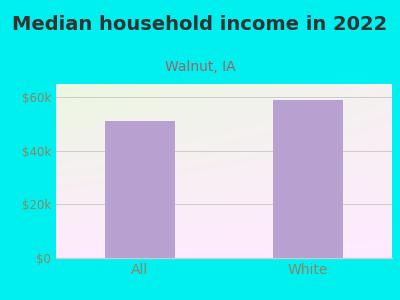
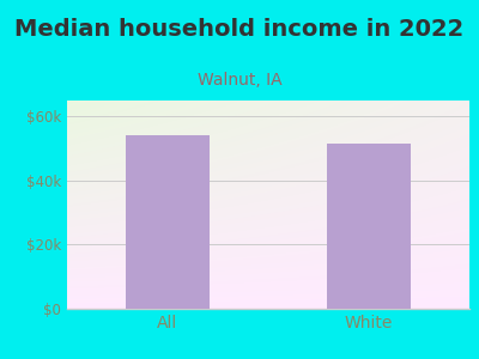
All: $51.0k -> $54.0k
White: $59.0k -> $51.5k
